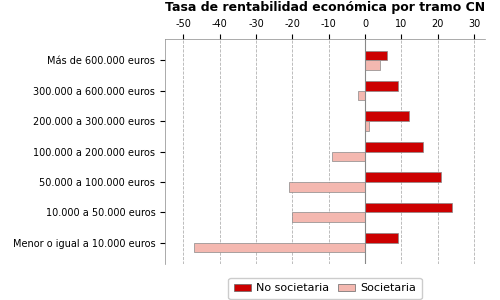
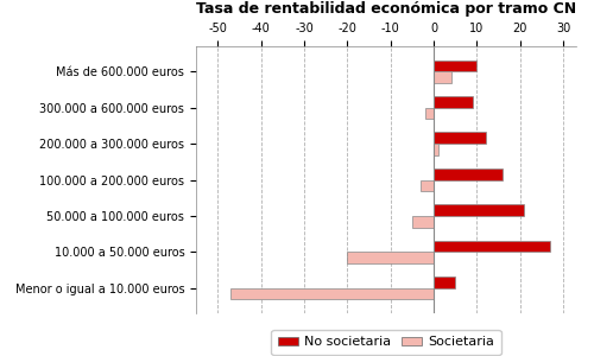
No societaria/Más de 600.000 euros: 6 -> 10
Societaria/100.000 a 200.000 euros: -9 -> -3
Societaria/50.000 a 100.000 euros: -21 -> -5
No societaria/10.000 a 50.000 euros: 24 -> 27
No societaria/Menor o igual a 10.000 euros: 9 -> 5
